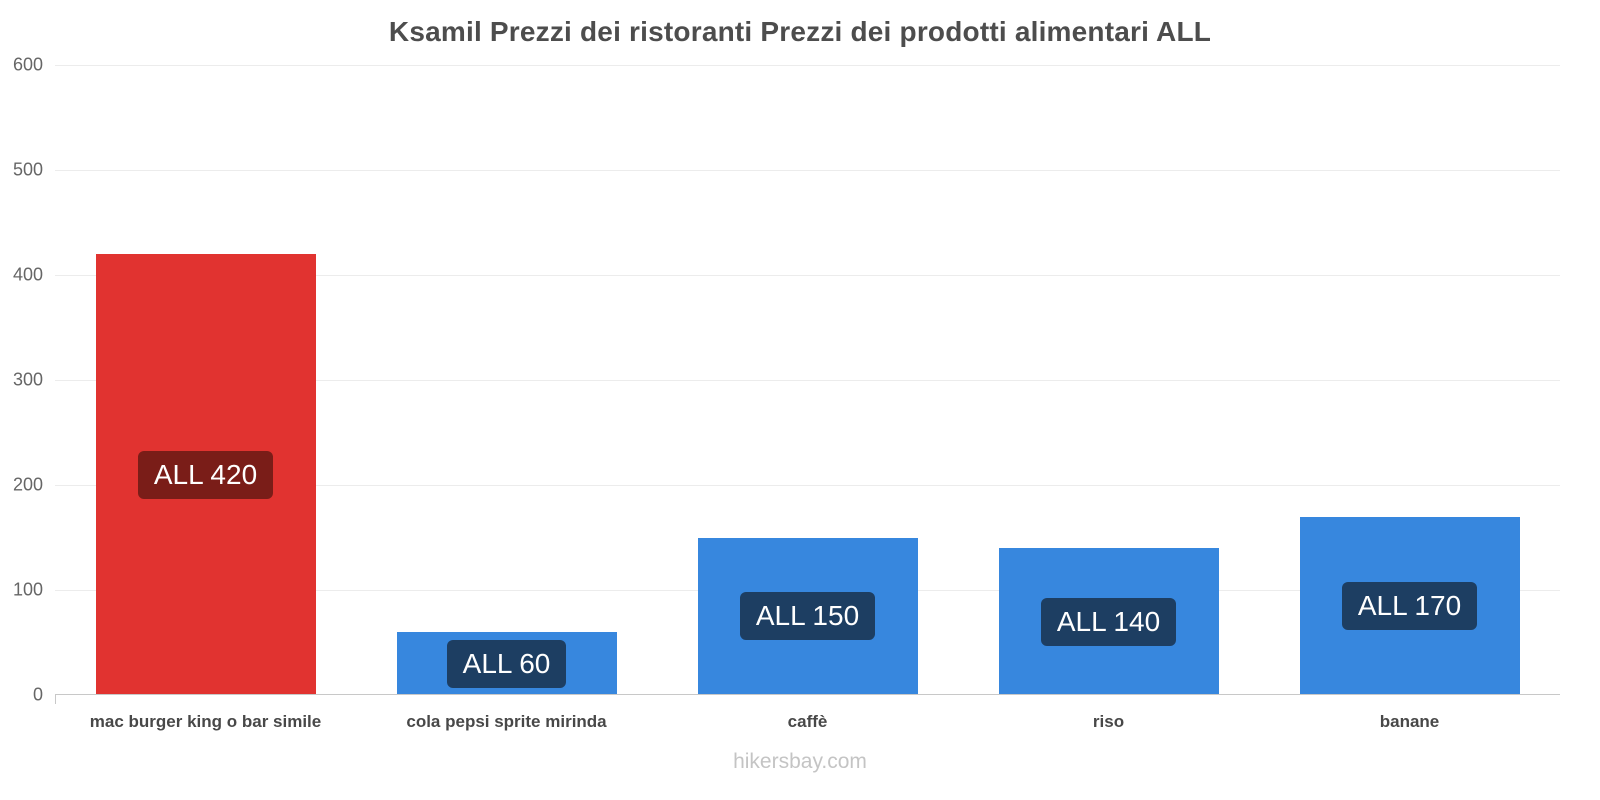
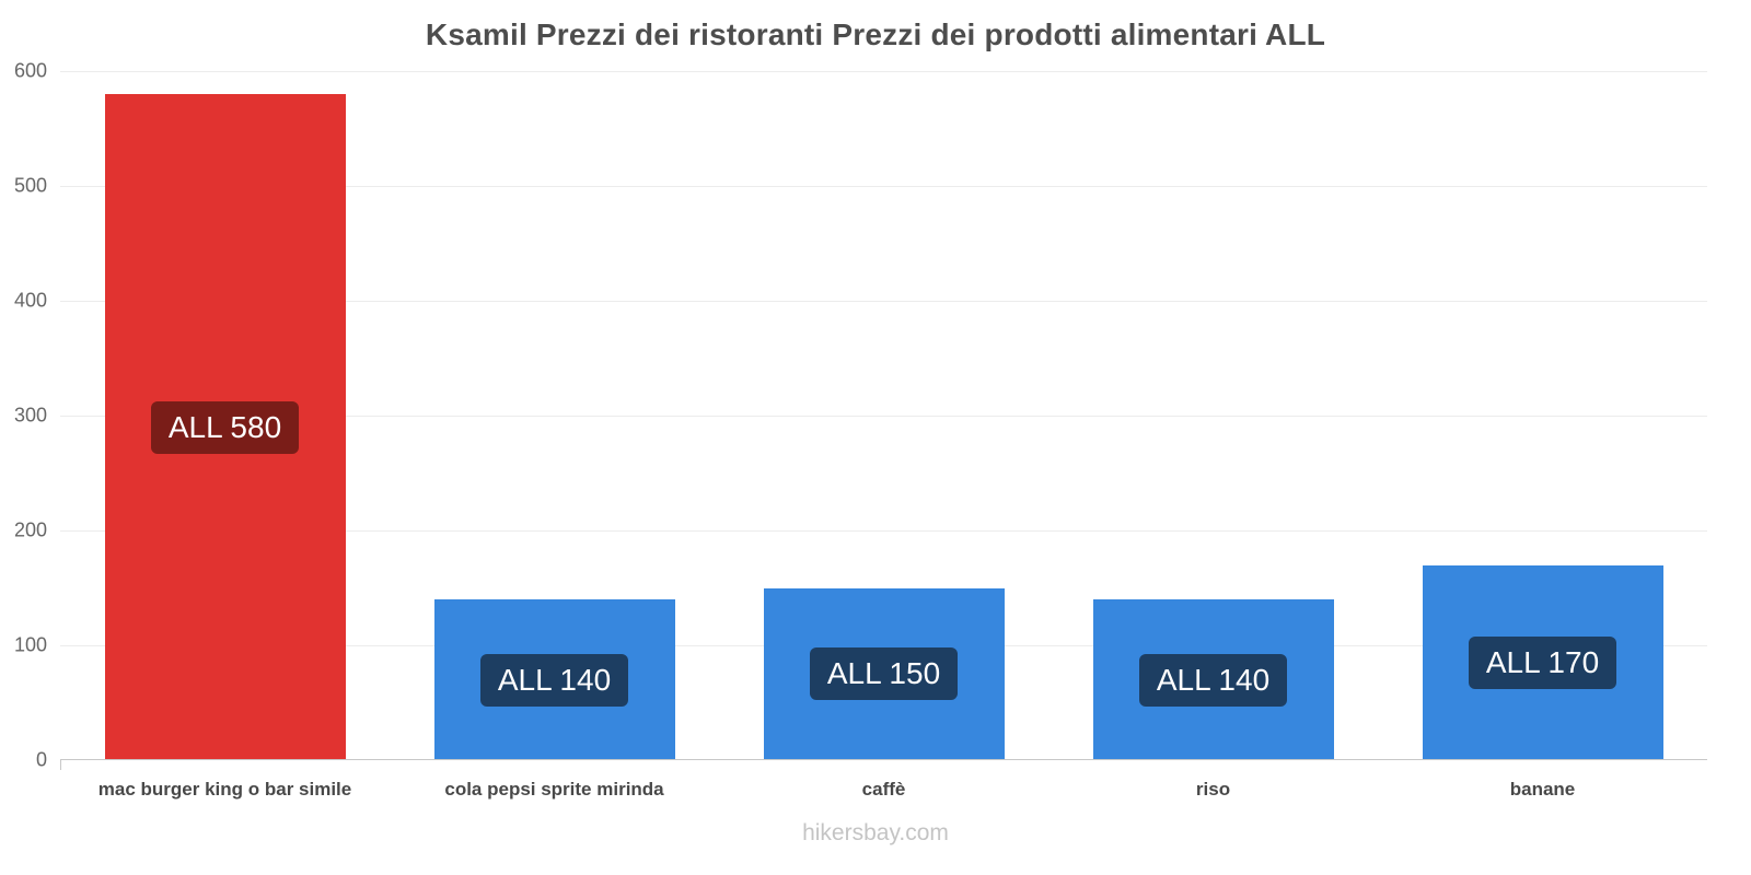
mac burger king o bar simile: 420 -> 580
cola pepsi sprite mirinda: 60 -> 140
